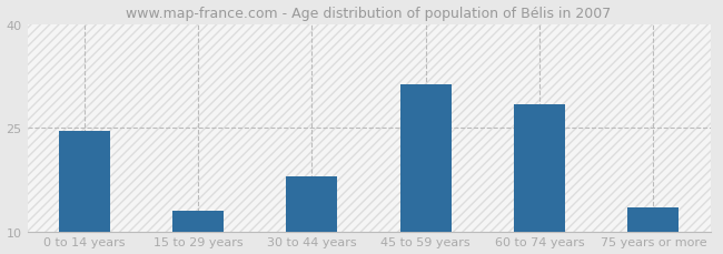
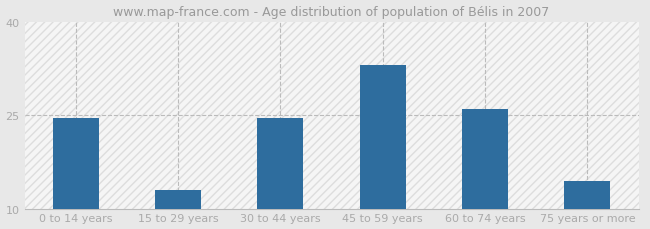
30 to 44 years: 18.0 -> 24.5
45 to 59 years: 31.2 -> 33.0
60 to 74 years: 28.4 -> 26.0
75 years or more: 13.4 -> 14.5
